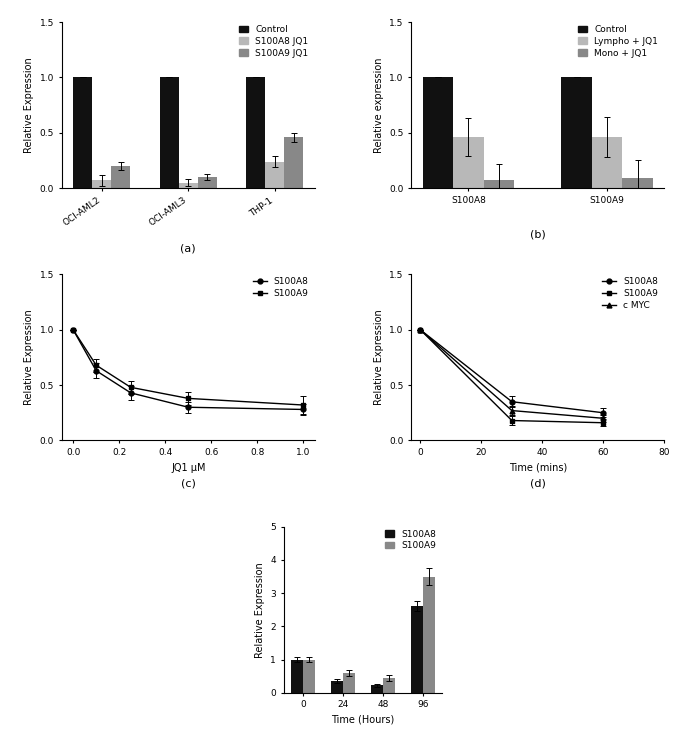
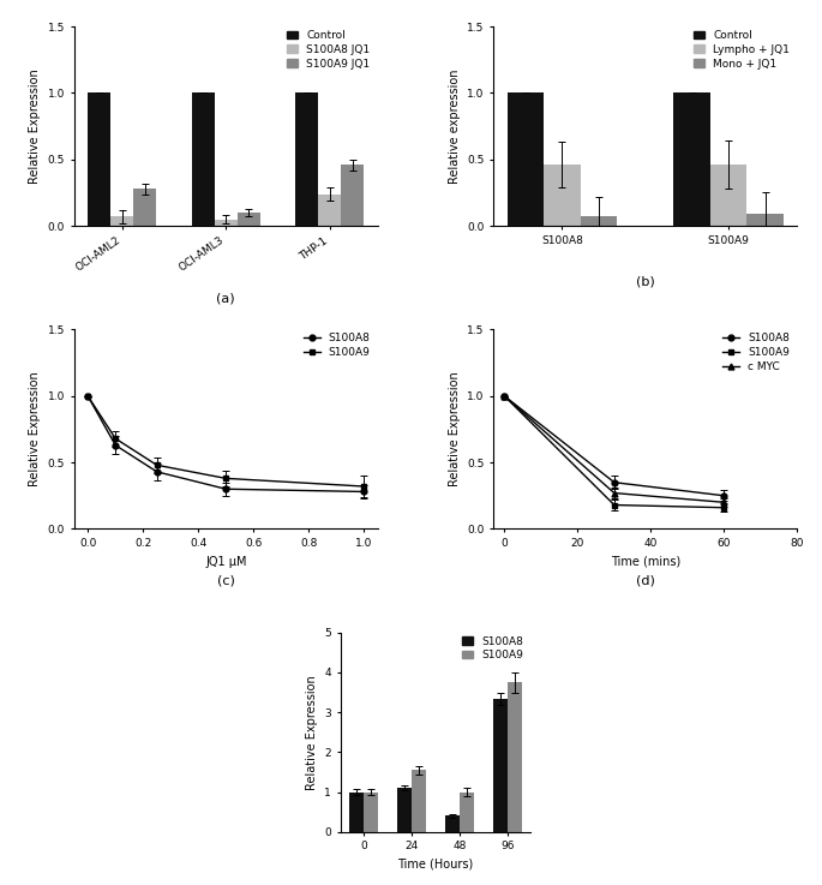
S100A9 JQ1/OCI-AML2: 0.20 -> 0.28
S100A8/24: 0.35 -> 1.10
S100A9/24: 0.60 -> 1.55
S100A8/48: 0.22 -> 0.40
S100A9/48: 0.45 -> 1.00
S100A8/96: 2.62 -> 3.35
S100A9/96: 3.50 -> 3.75
